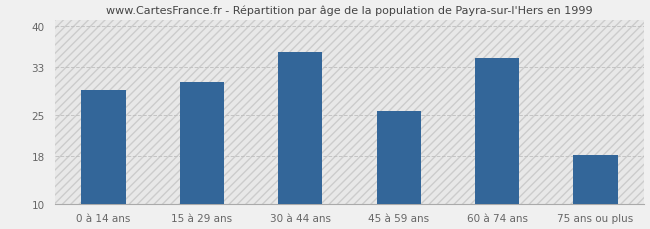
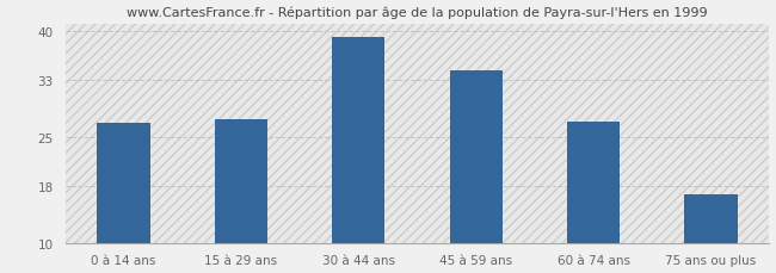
0 à 14 ans: 29.2 -> 27.0
15 à 29 ans: 30.6 -> 27.5
30 à 44 ans: 35.6 -> 39.2
45 à 59 ans: 25.6 -> 34.5
60 à 74 ans: 34.6 -> 27.1
75 ans ou plus: 18.2 -> 16.8
